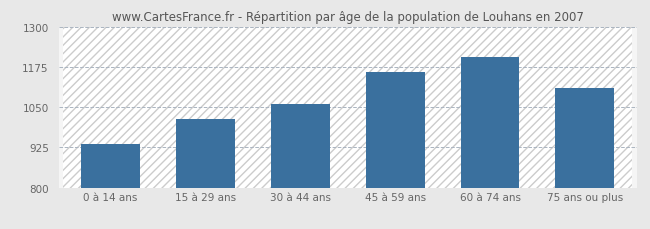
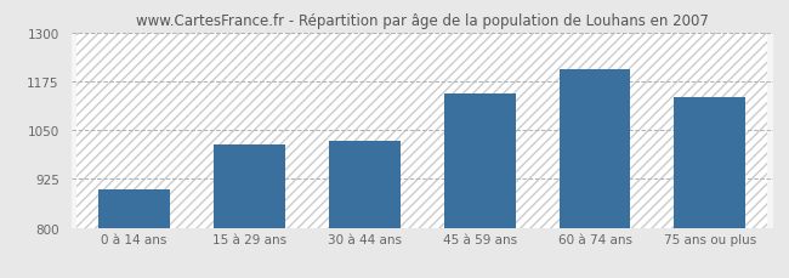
0 à 14 ans: 935 -> 897
30 à 44 ans: 1060 -> 1022
45 à 59 ans: 1160 -> 1143
75 ans ou plus: 1110 -> 1135
